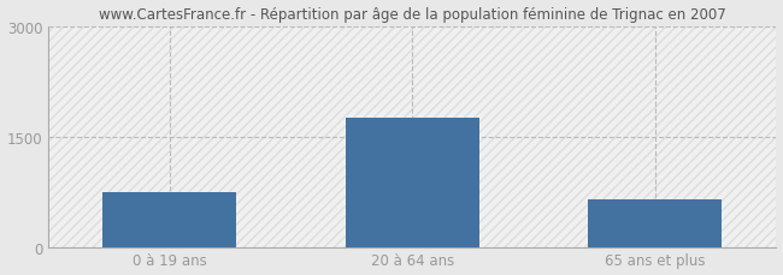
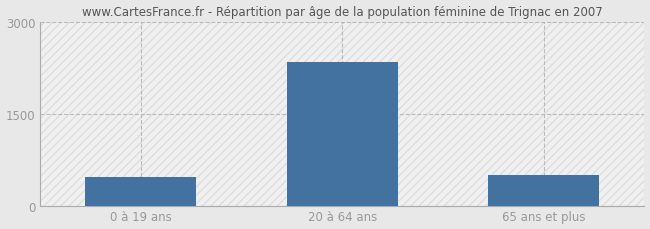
0 à 19 ans: 750 -> 460
20 à 64 ans: 1750 -> 2340
65 ans et plus: 650 -> 500
